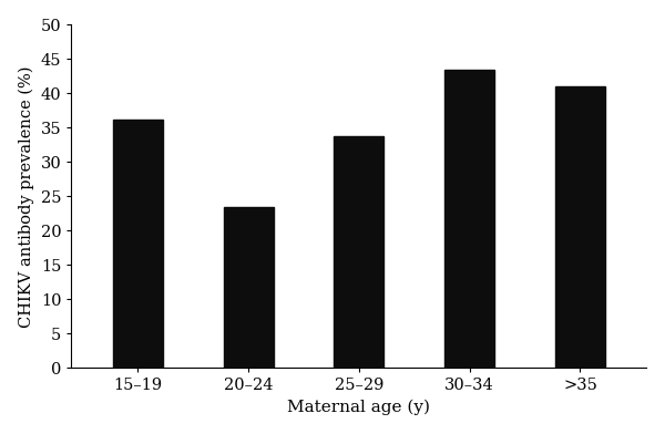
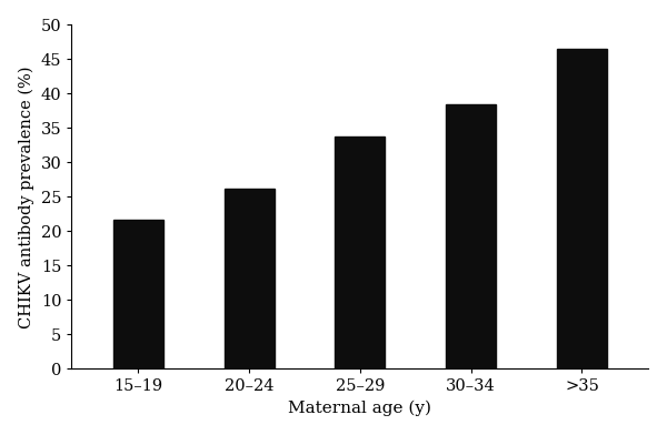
15–19: 36.2 -> 21.6
20–24: 23.4 -> 26.2
30–34: 43.4 -> 38.5
>35: 41.0 -> 46.5
